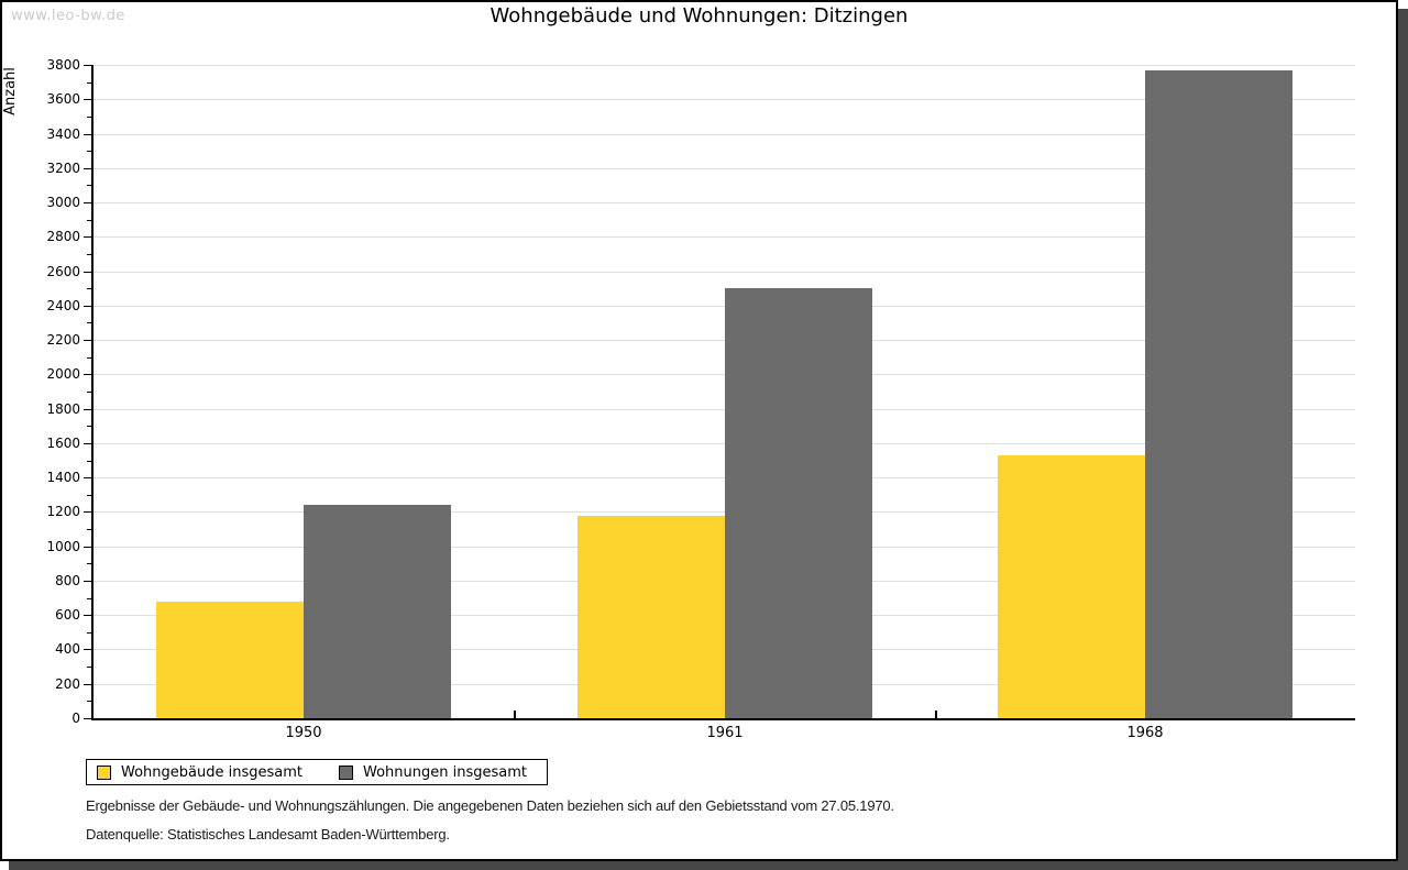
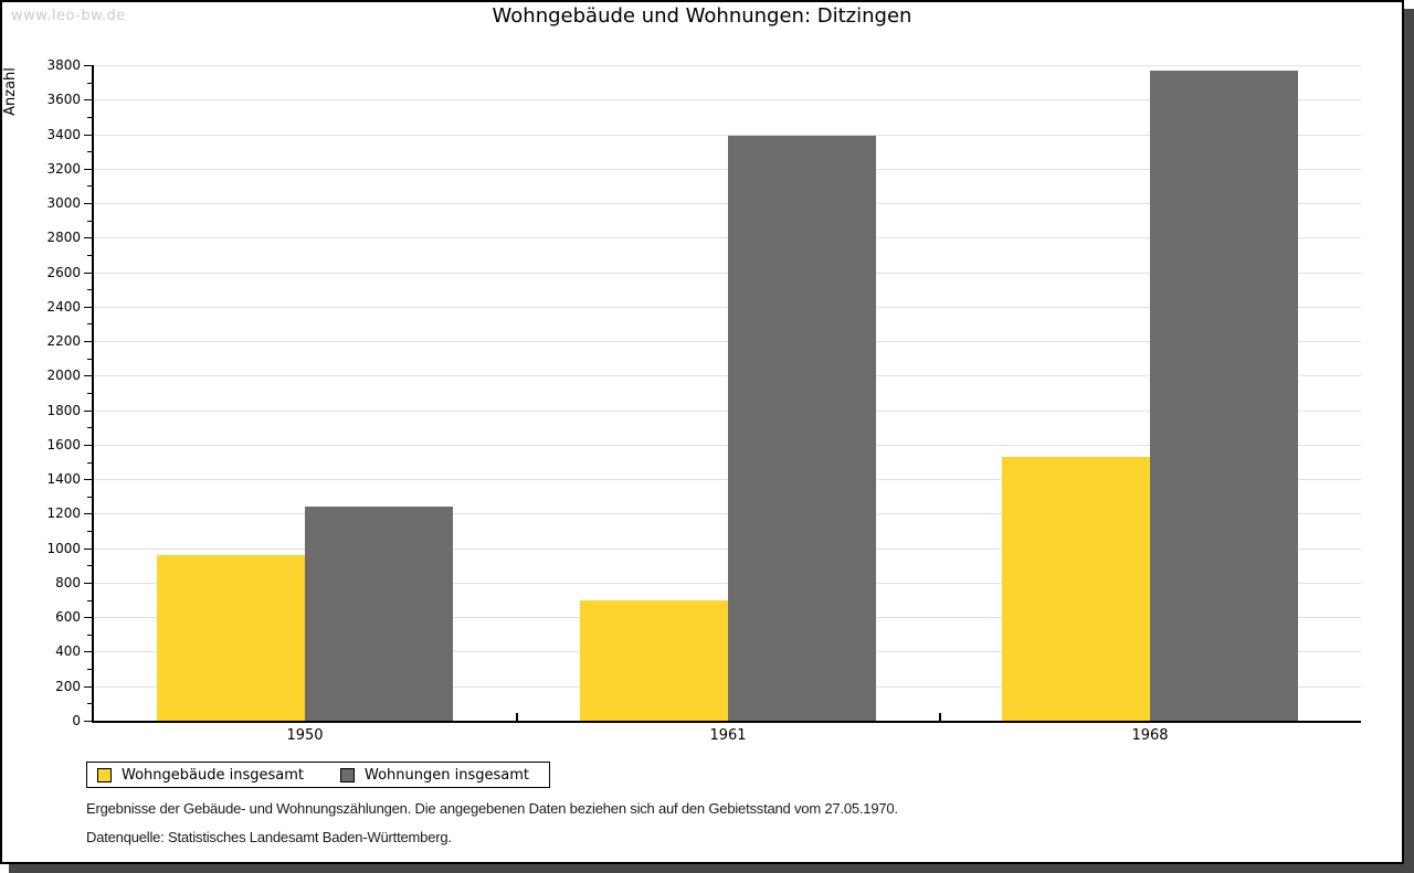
Wohngebäude insgesamt/1950: 680 -> 960
Wohngebäude insgesamt/1961: 1180 -> 700
Wohnungen insgesamt/1961: 2500 -> 3390
